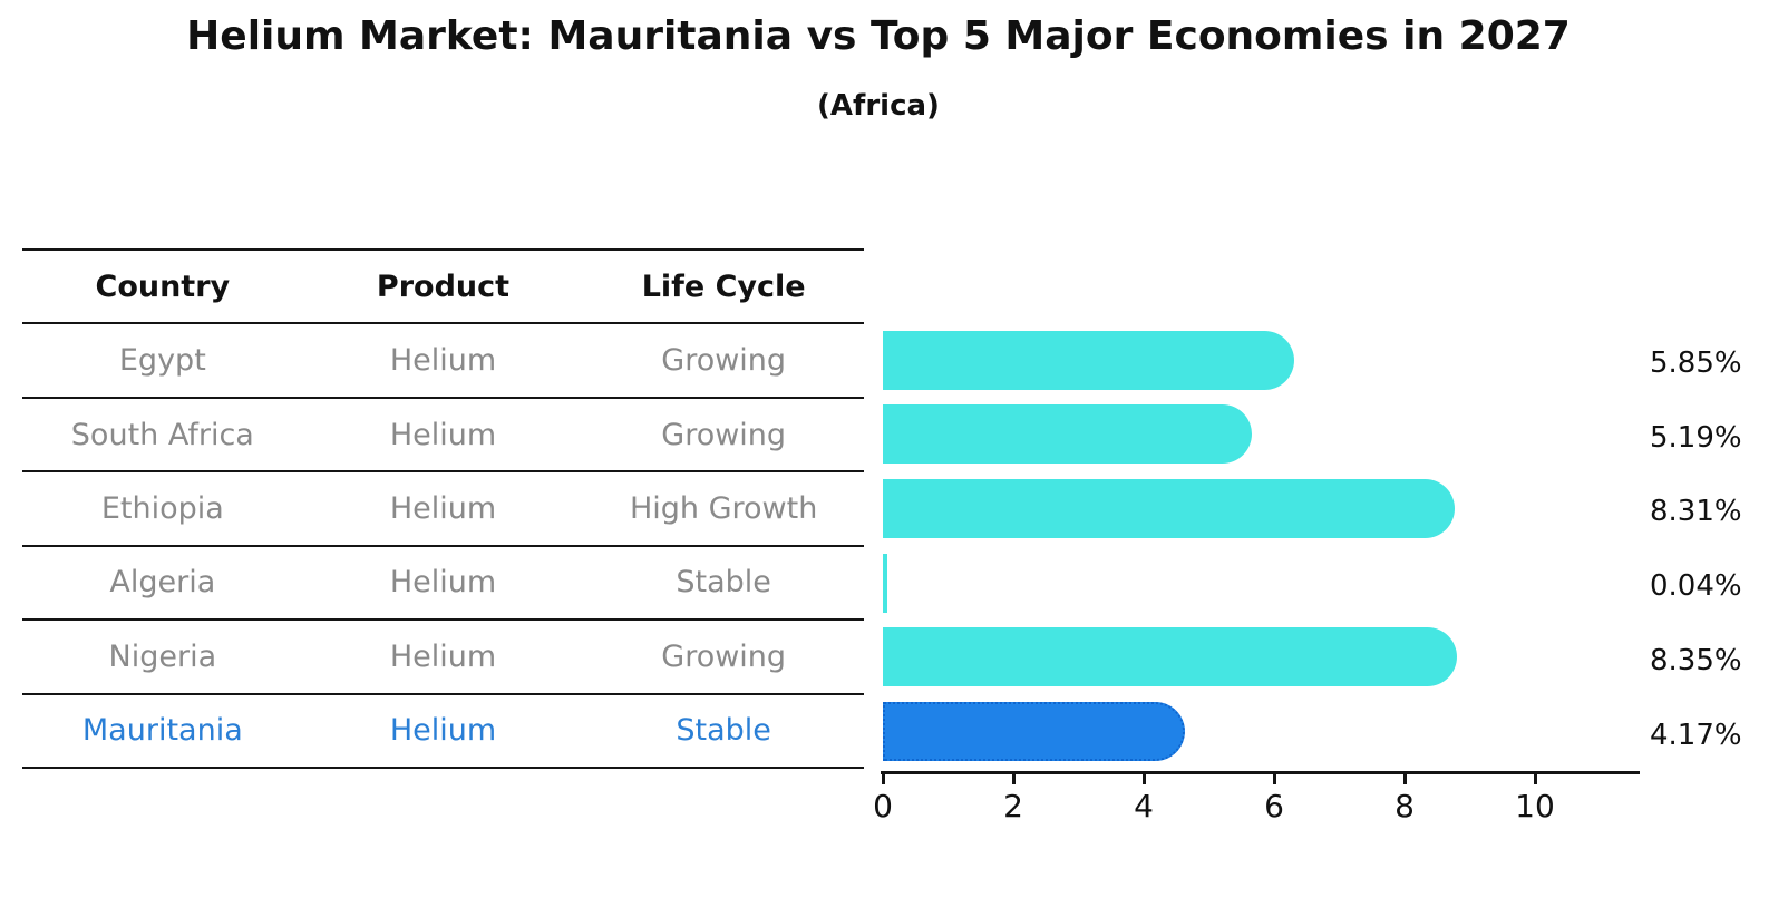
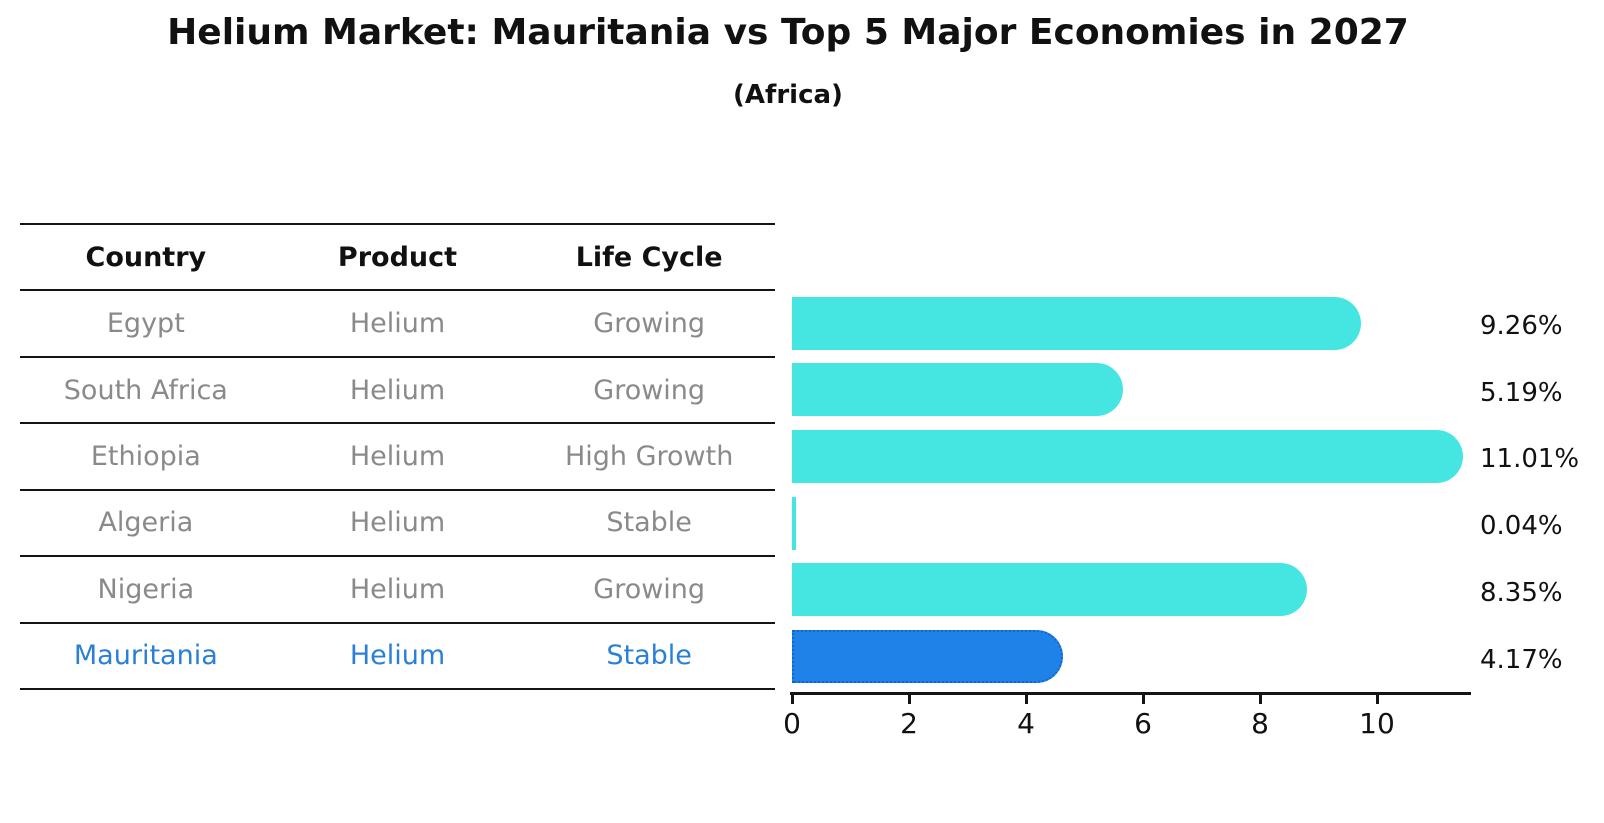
Egypt: 5.85% -> 9.26%
Ethiopia: 8.31% -> 11.01%
